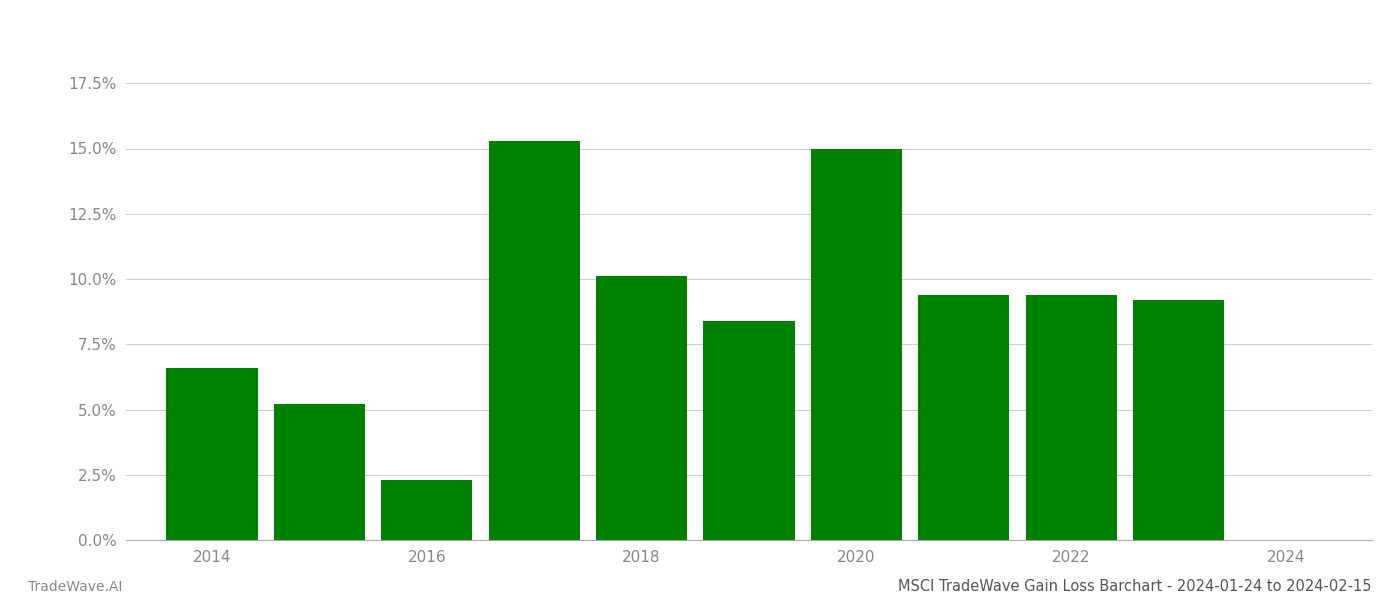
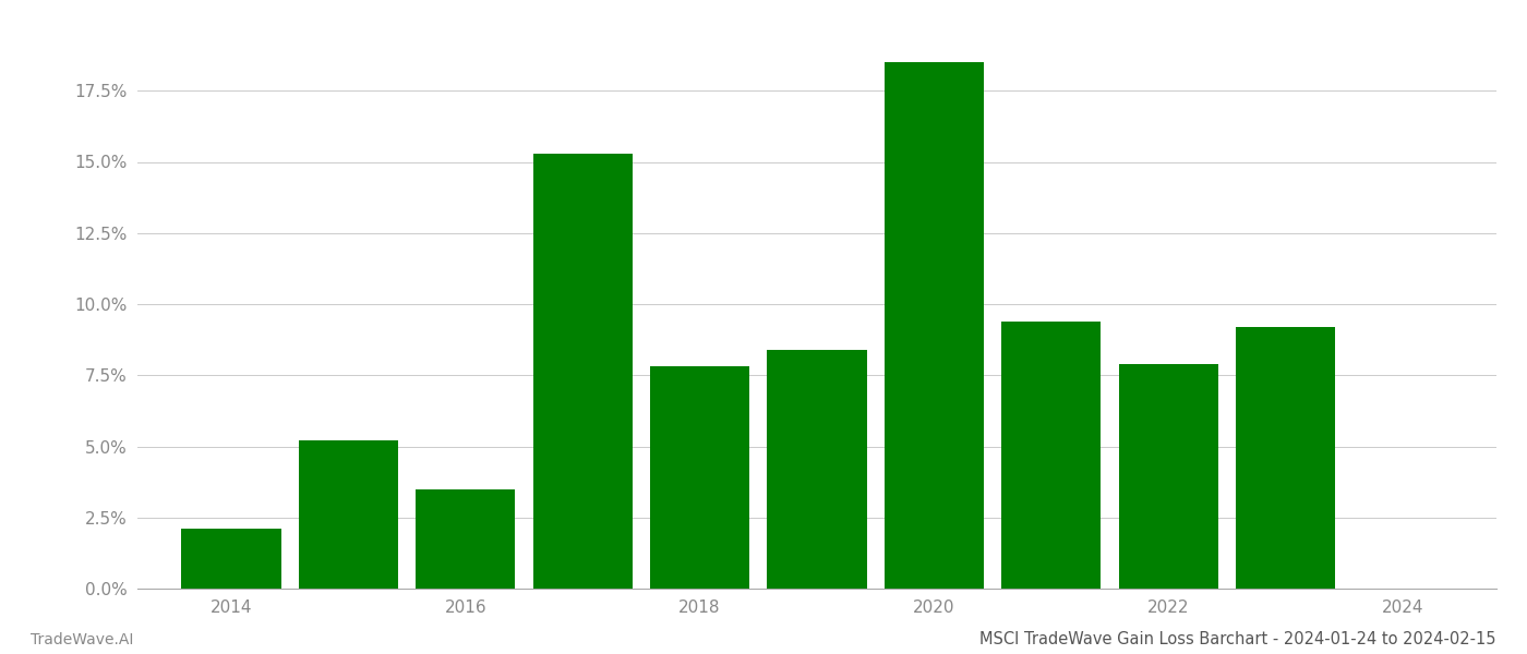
2014: 6.6% -> 2.1%
2016: 2.3% -> 3.5%
2018: 10.1% -> 7.8%
2020: 15.0% -> 18.5%
2022: 9.4% -> 7.9%
